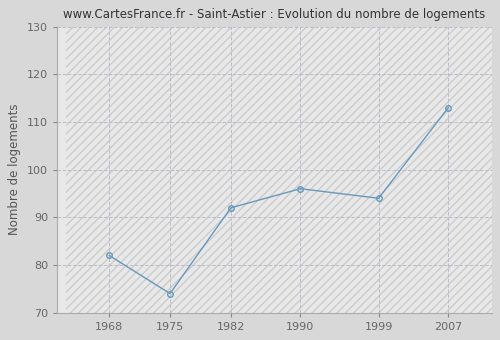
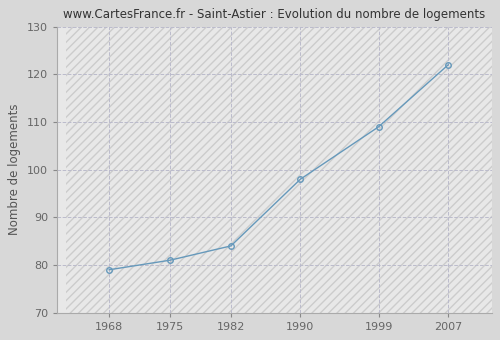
1968: 82 -> 79
1975: 74 -> 81
1982: 92 -> 84
1990: 96 -> 98
1999: 94 -> 109
2007: 113 -> 122
